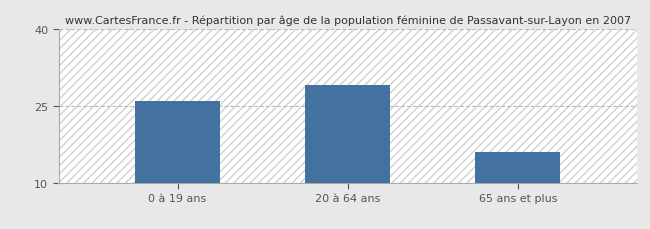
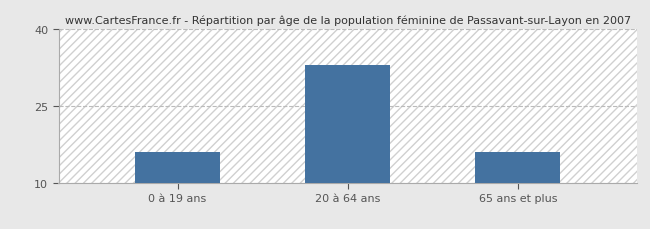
0 à 19 ans: 26 -> 16
20 à 64 ans: 29 -> 33
